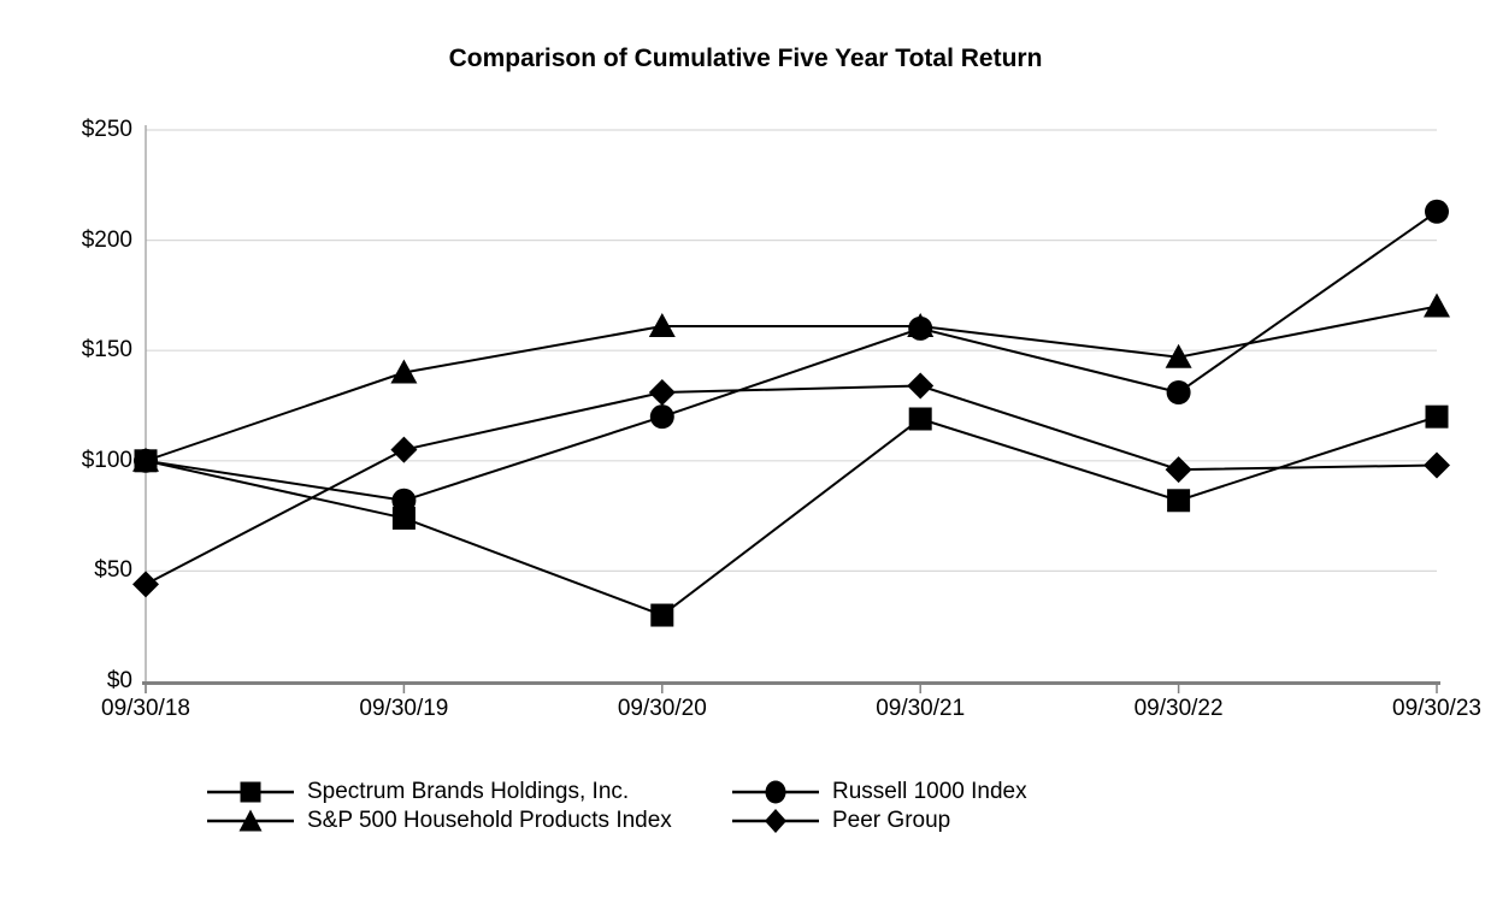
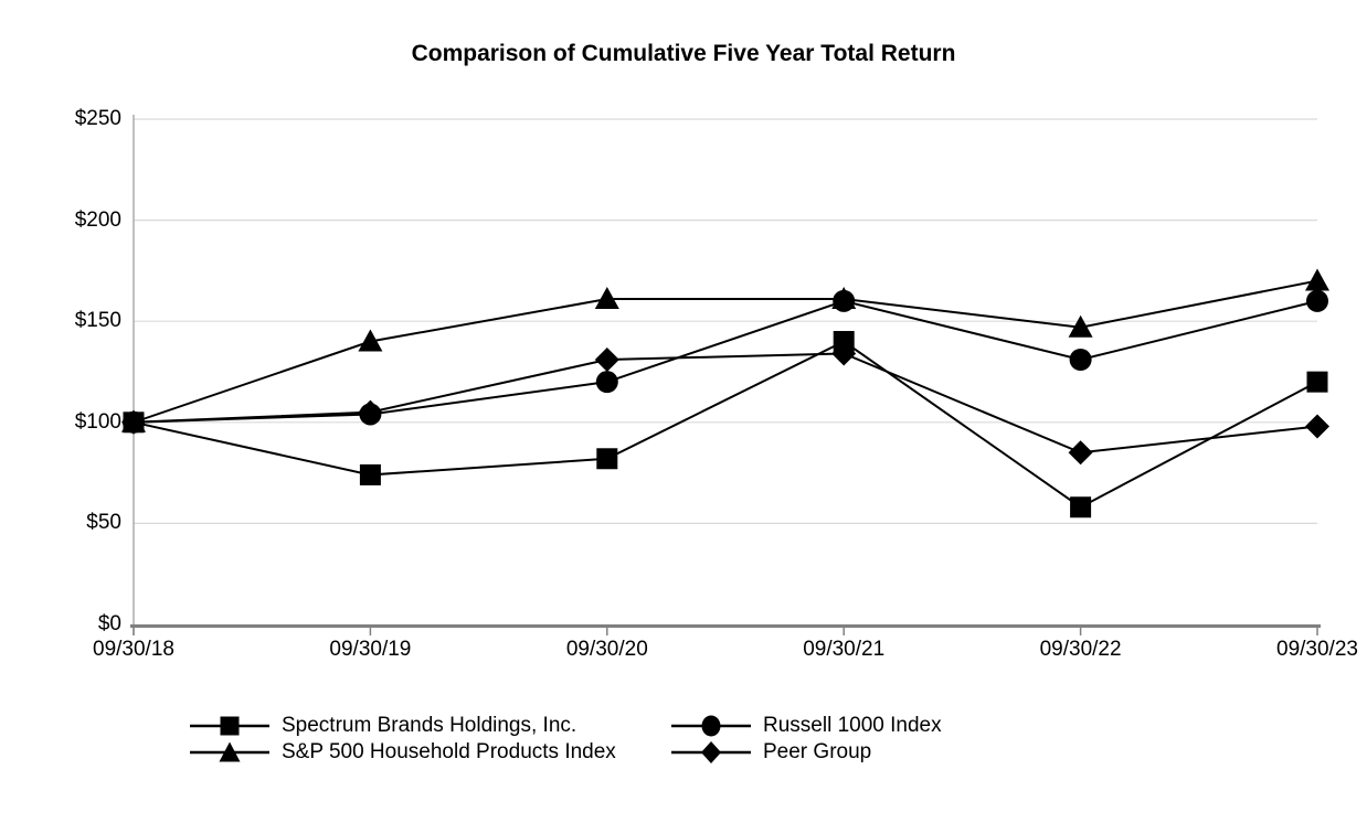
Peer Group/09/30/18: $44 -> $100
Russell 1000 Index/09/30/19: $82 -> $104
Spectrum Brands Holdings, Inc./09/30/20: $30 -> $82
Spectrum Brands Holdings, Inc./09/30/21: $119 -> $140
Spectrum Brands Holdings, Inc./09/30/22: $82 -> $58
Peer Group/09/30/22: $96 -> $85
Russell 1000 Index/09/30/23: $213 -> $160
